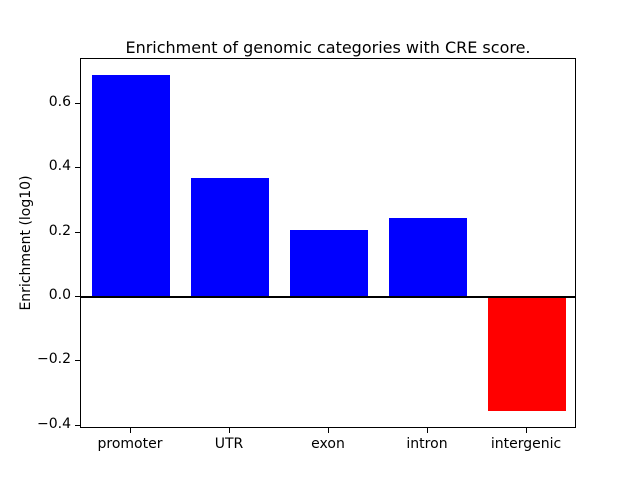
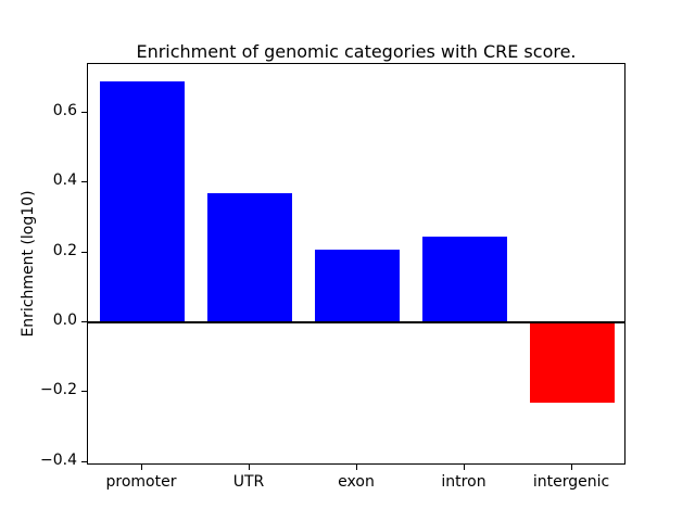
intergenic: -0.35 -> -0.23
